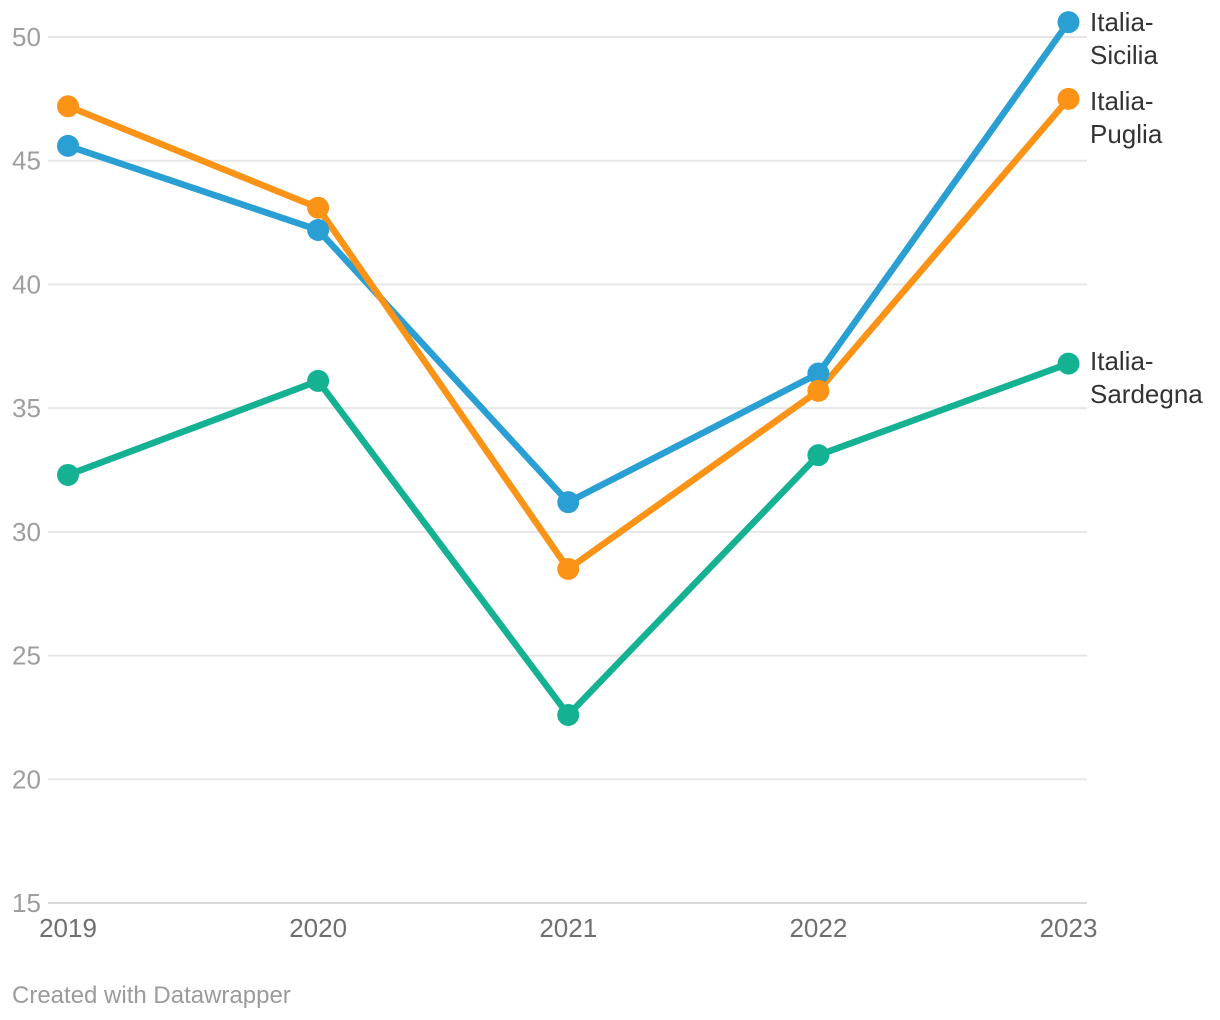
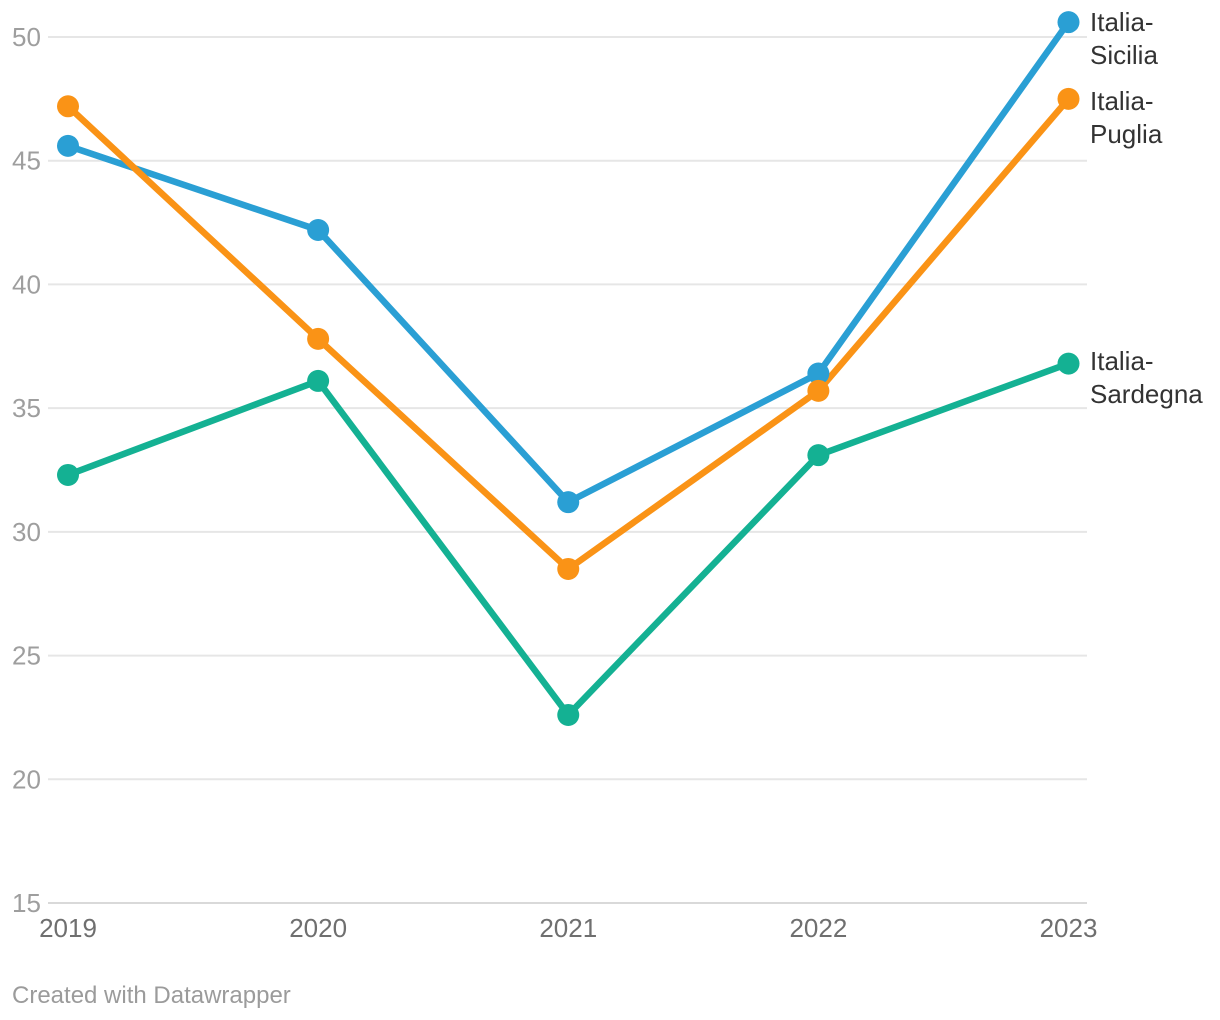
Italia-Puglia/2020: 43.1 -> 37.8
